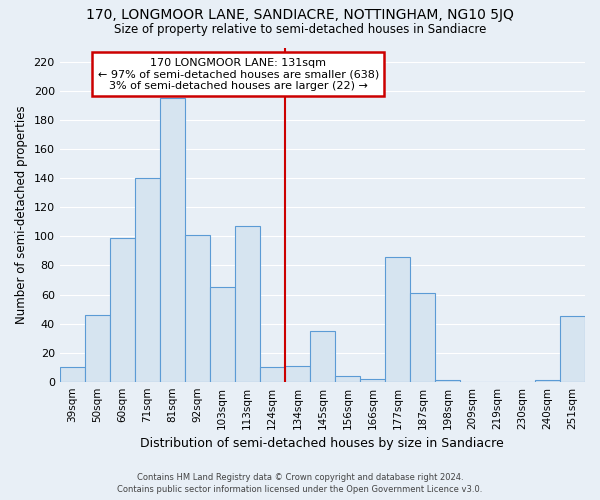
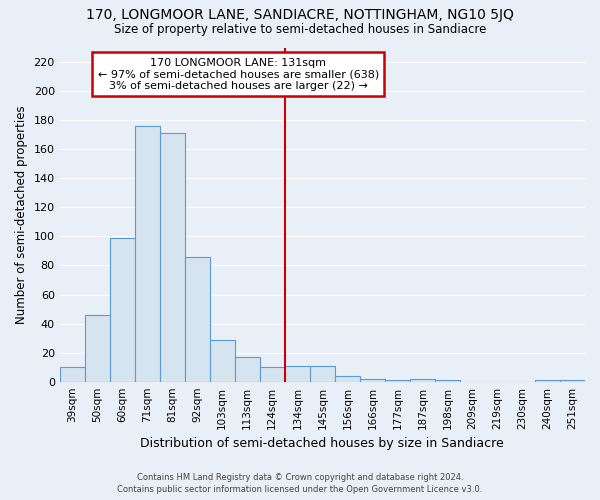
71sqm: 140 -> 176
81sqm: 195 -> 171
92sqm: 101 -> 86
103sqm: 65 -> 29
113sqm: 107 -> 17
145sqm: 35 -> 11
177sqm: 86 -> 1
187sqm: 61 -> 2
251sqm: 45 -> 1
